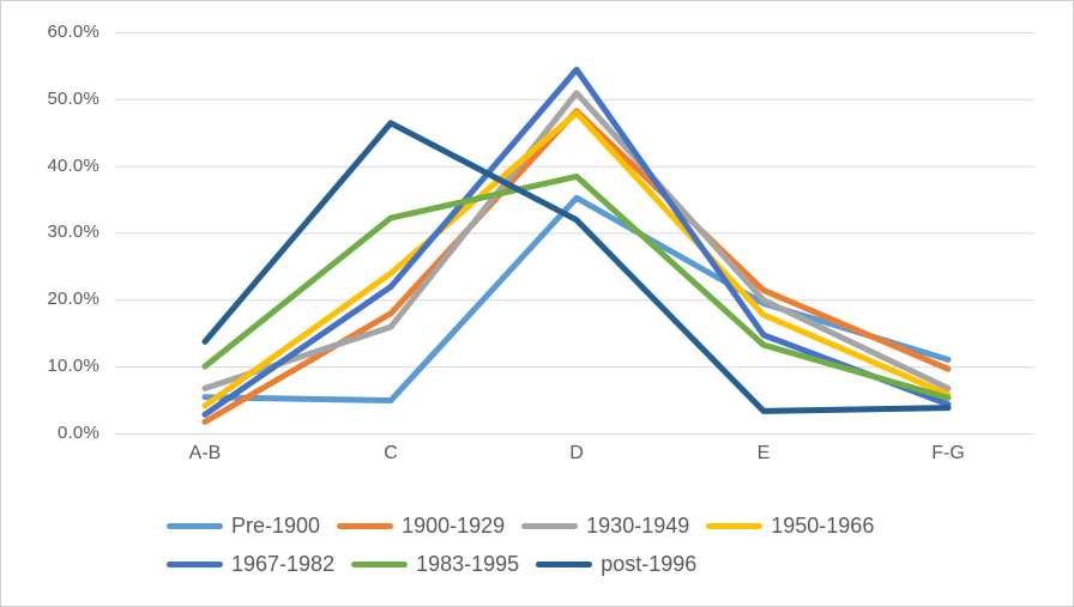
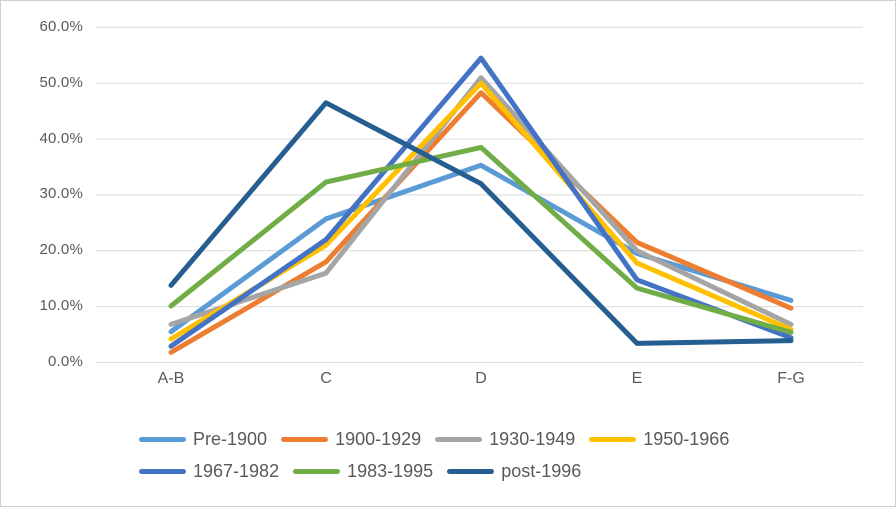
Pre-1900/C: 5% -> 26%
1950-1966/C: 24% -> 21%
1950-1966/D: 48% -> 50%
